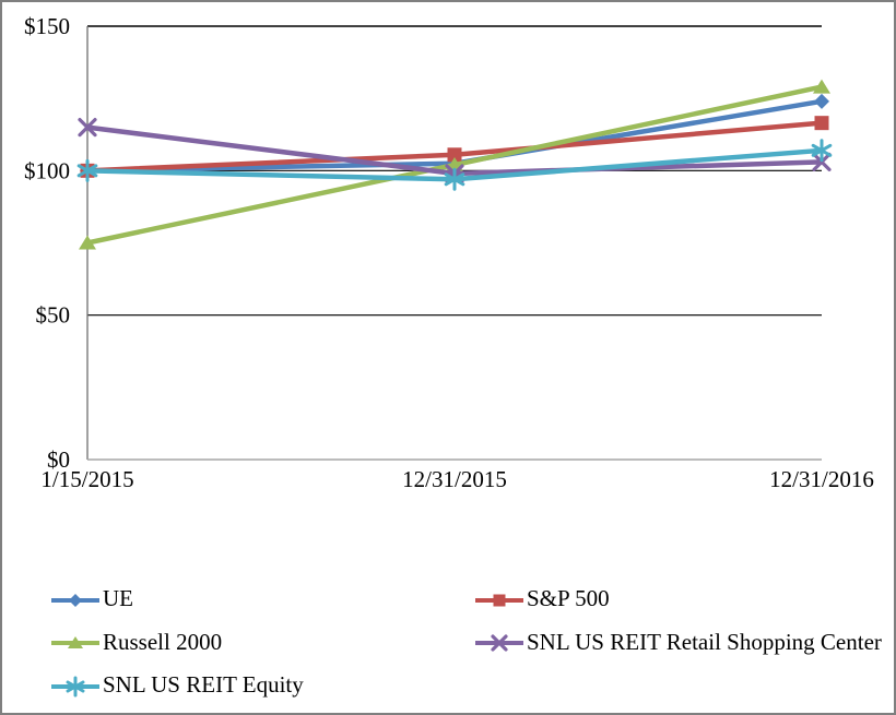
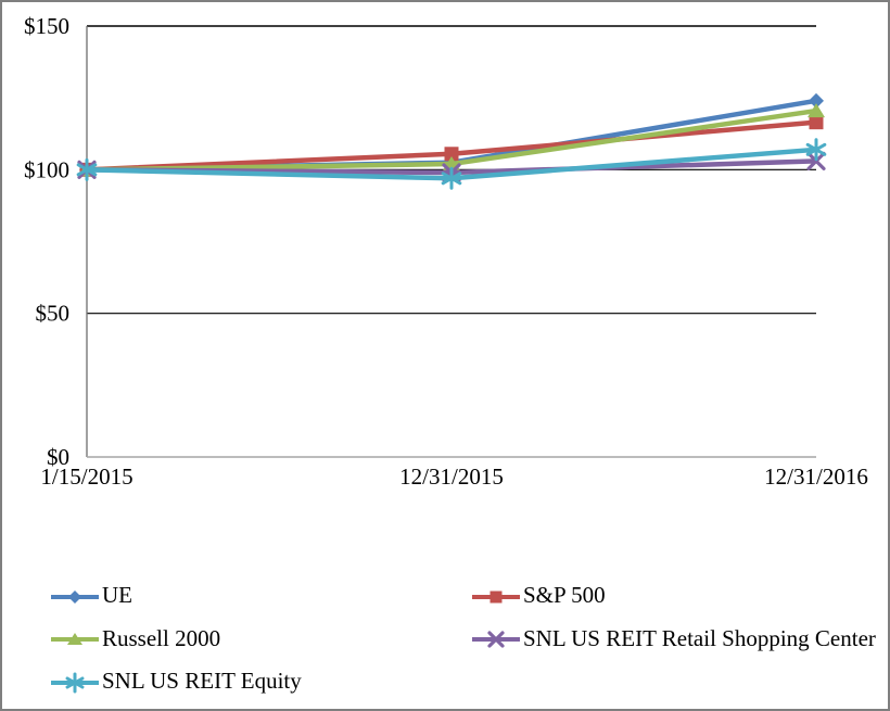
Russell 2000/1/15/2015: $75 -> $100
SNL US REIT Retail Shopping Center/1/15/2015: $115 -> $100
Russell 2000/12/31/2016: $129 -> $120
